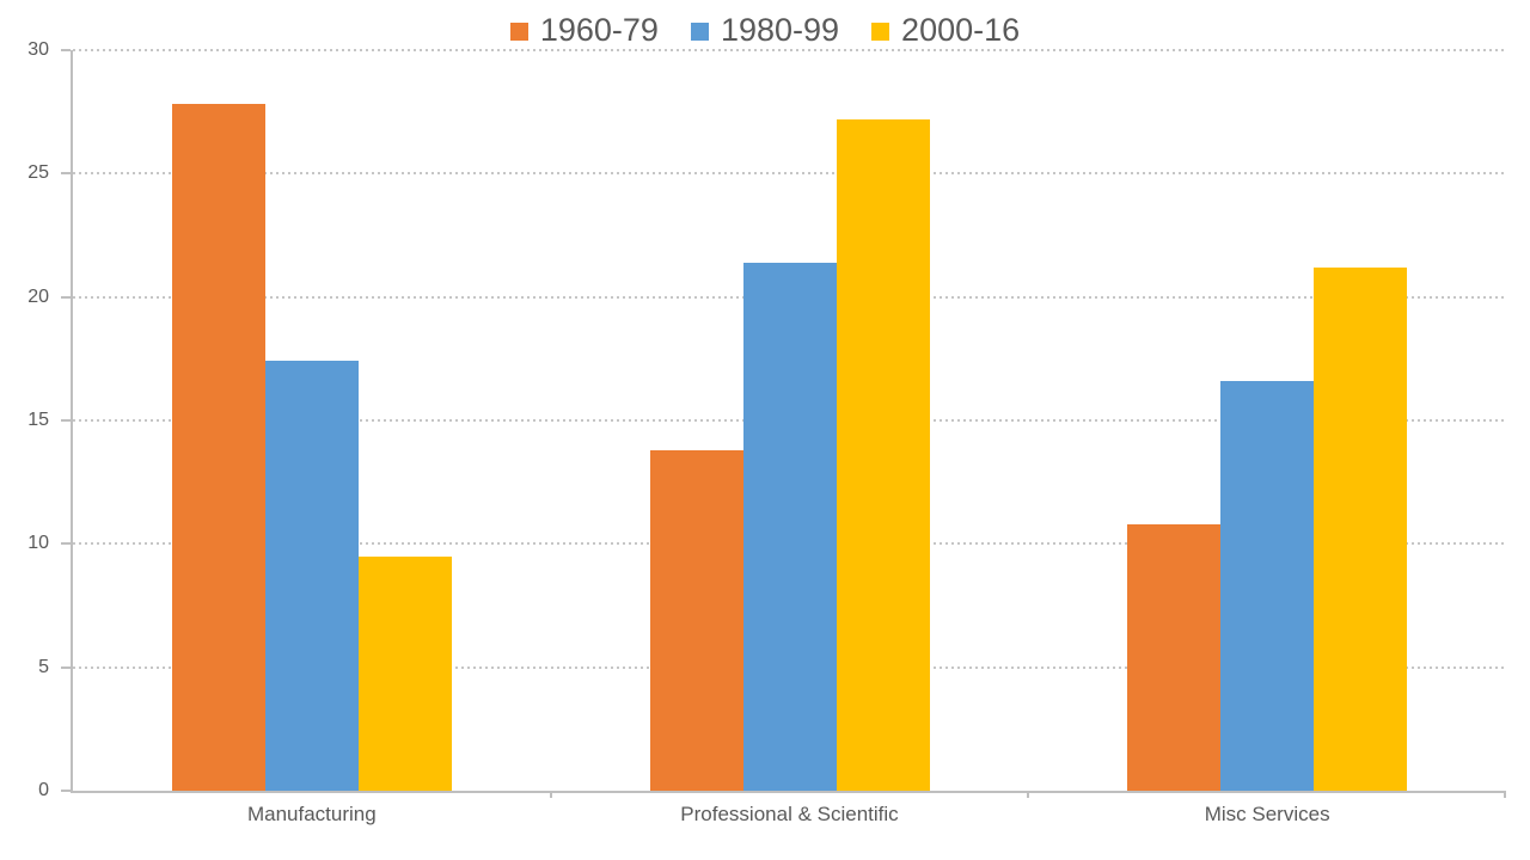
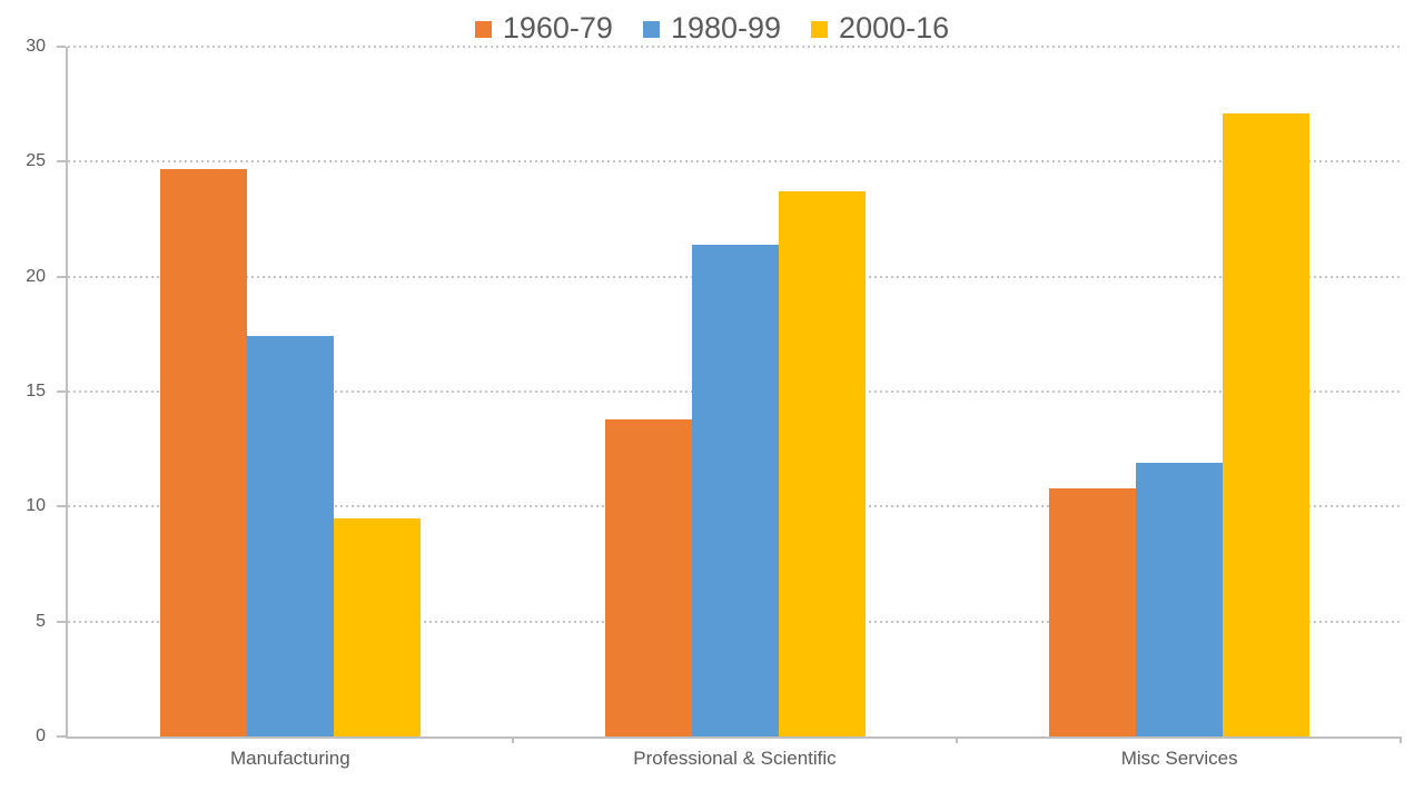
1960-79/Manufacturing: 27.8 -> 24.7
2000-16/Professional & Scientific: 27.2 -> 23.7
1980-99/Misc Services: 16.6 -> 11.9
2000-16/Misc Services: 21.2 -> 27.1
